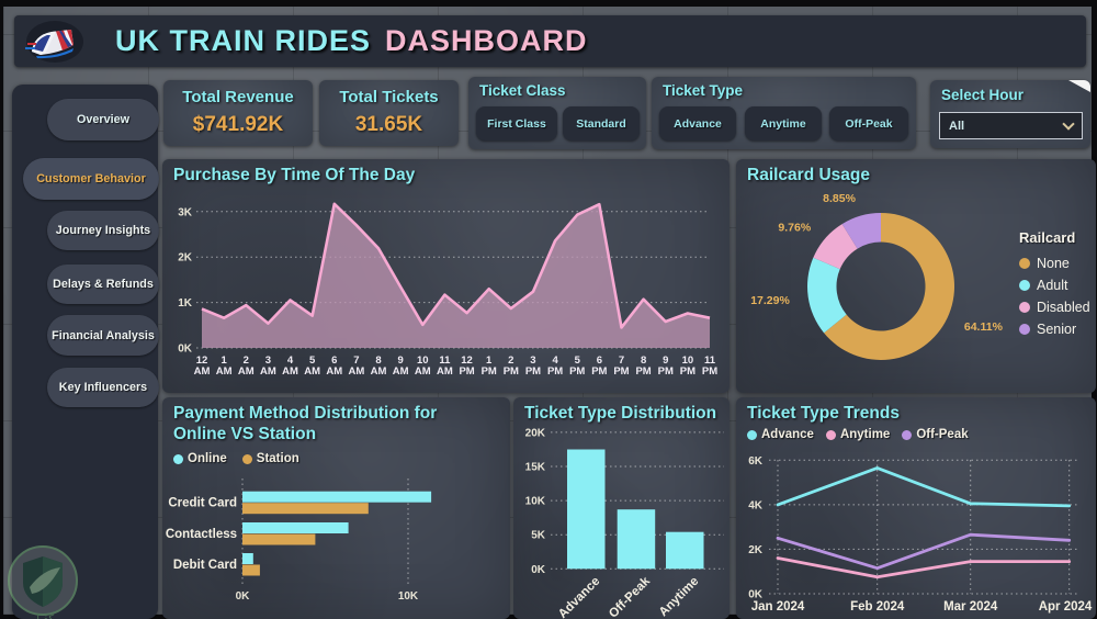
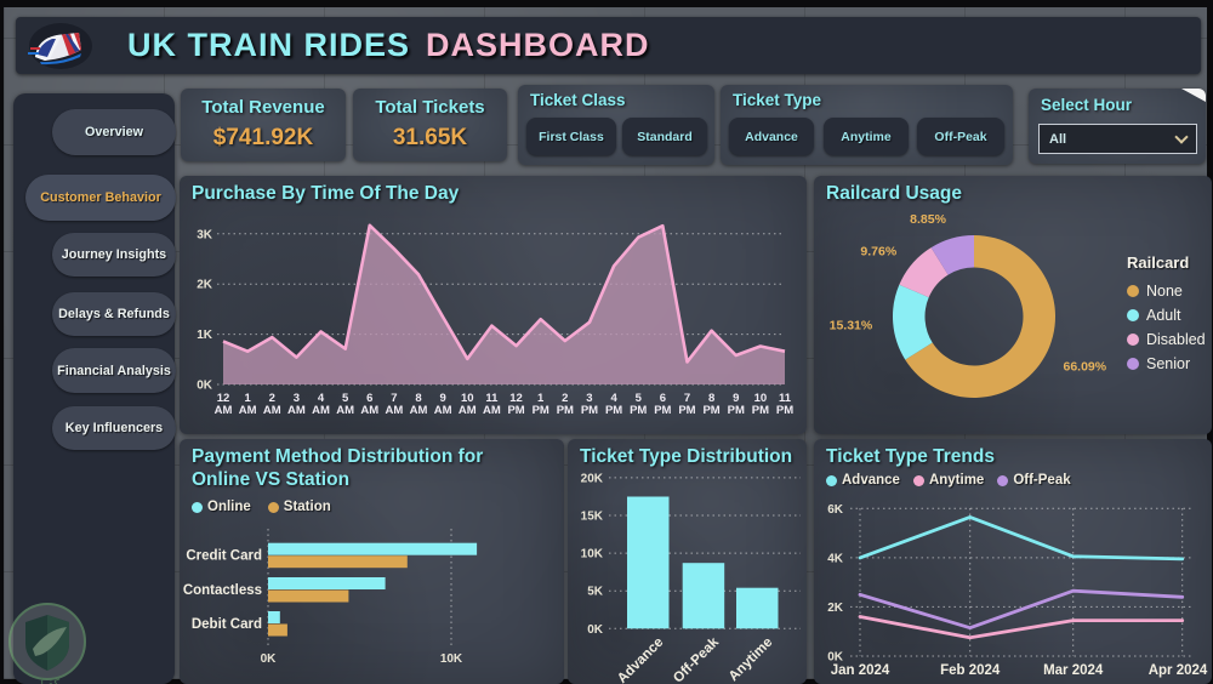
Railcard Usage/None: 64.11% -> 66.09%
Railcard Usage/Adult: 17.29% -> 15.31%
